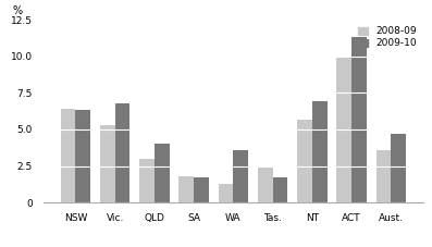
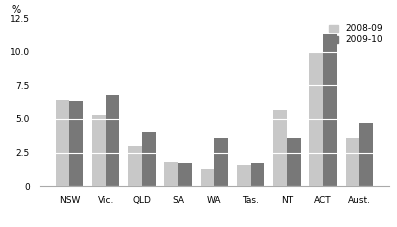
2008-09/Tas.: 2.4 -> 1.6
2009-10/NT: 6.9 -> 3.6
